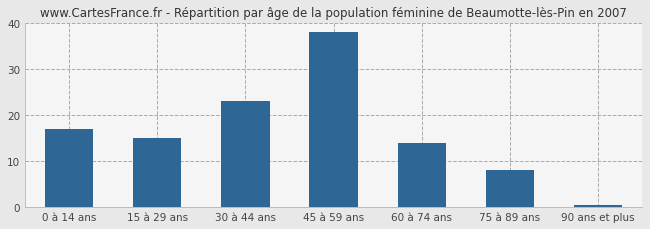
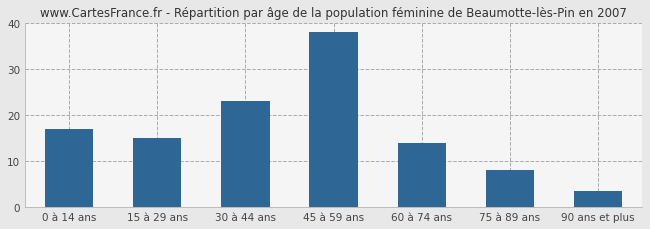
90 ans et plus: 0.5 -> 3.5
